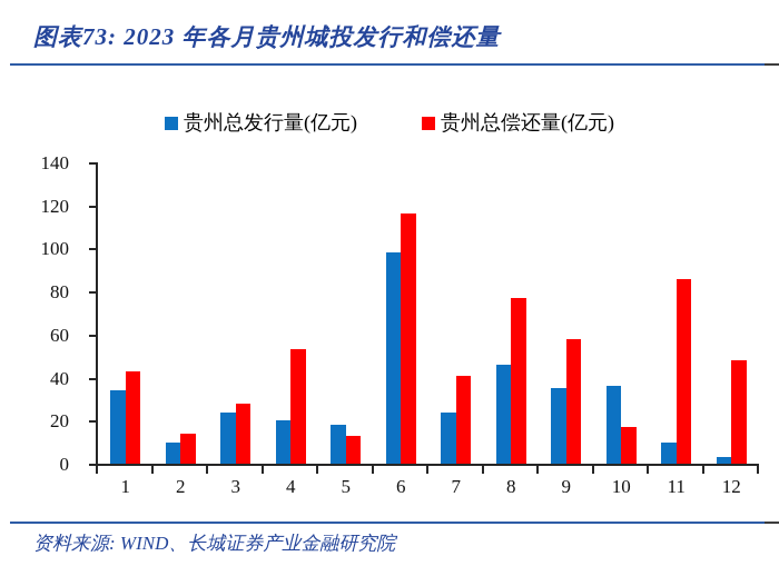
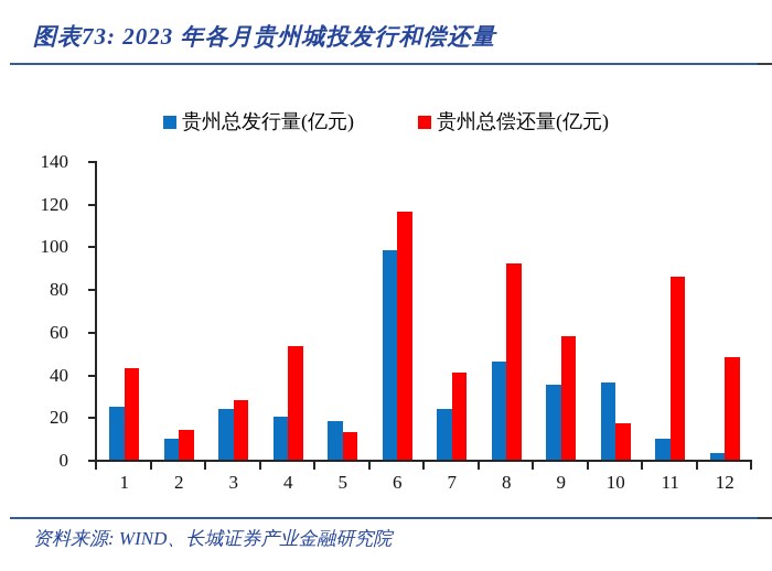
贵州总发行量(亿元)/1: 34 -> 25
贵州总偿还量(亿元)/8: 77 -> 92
